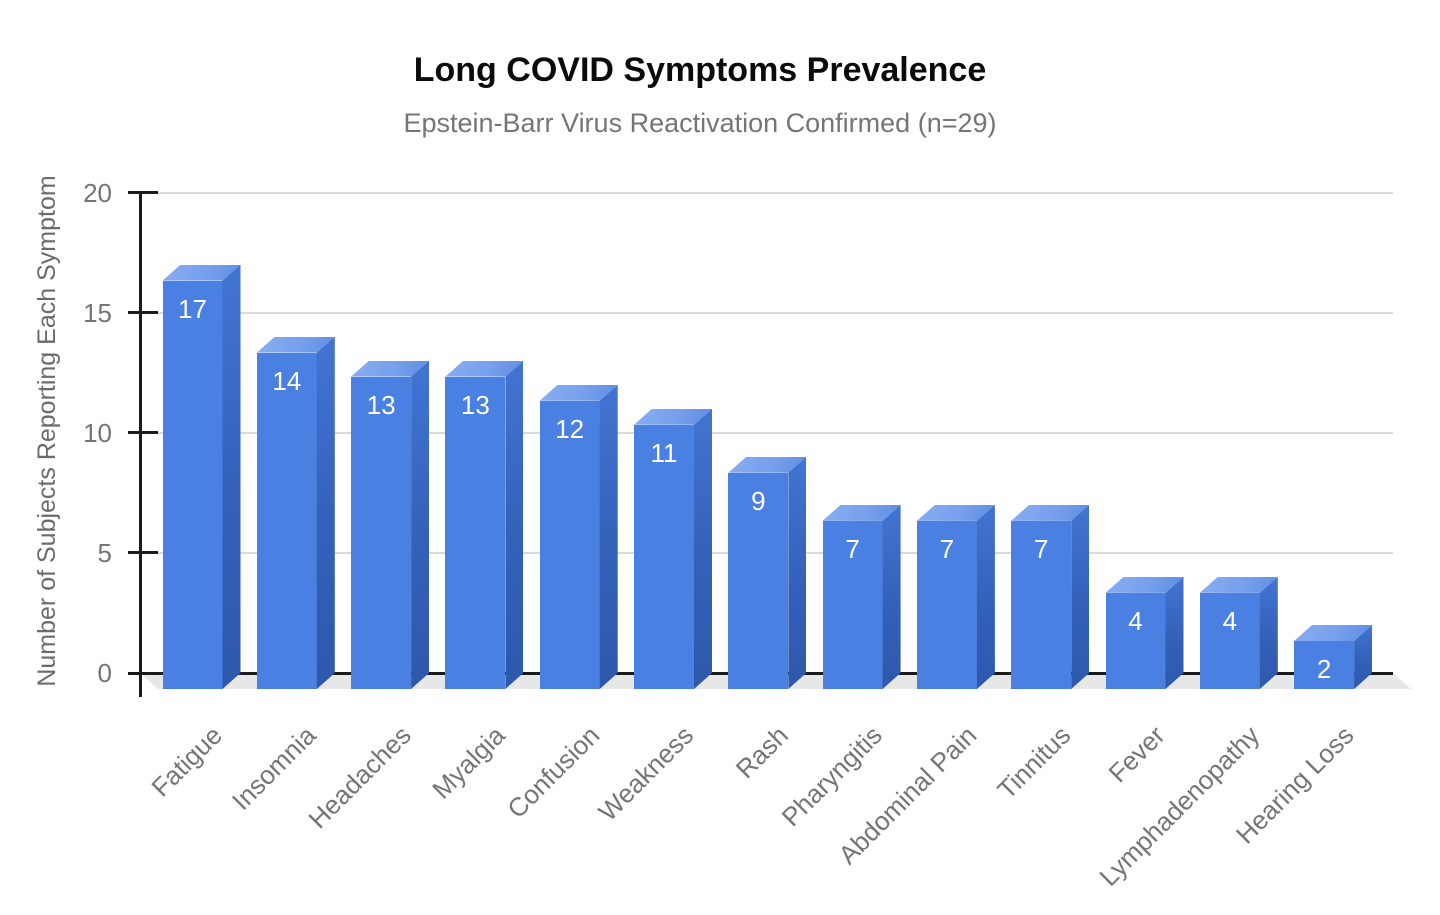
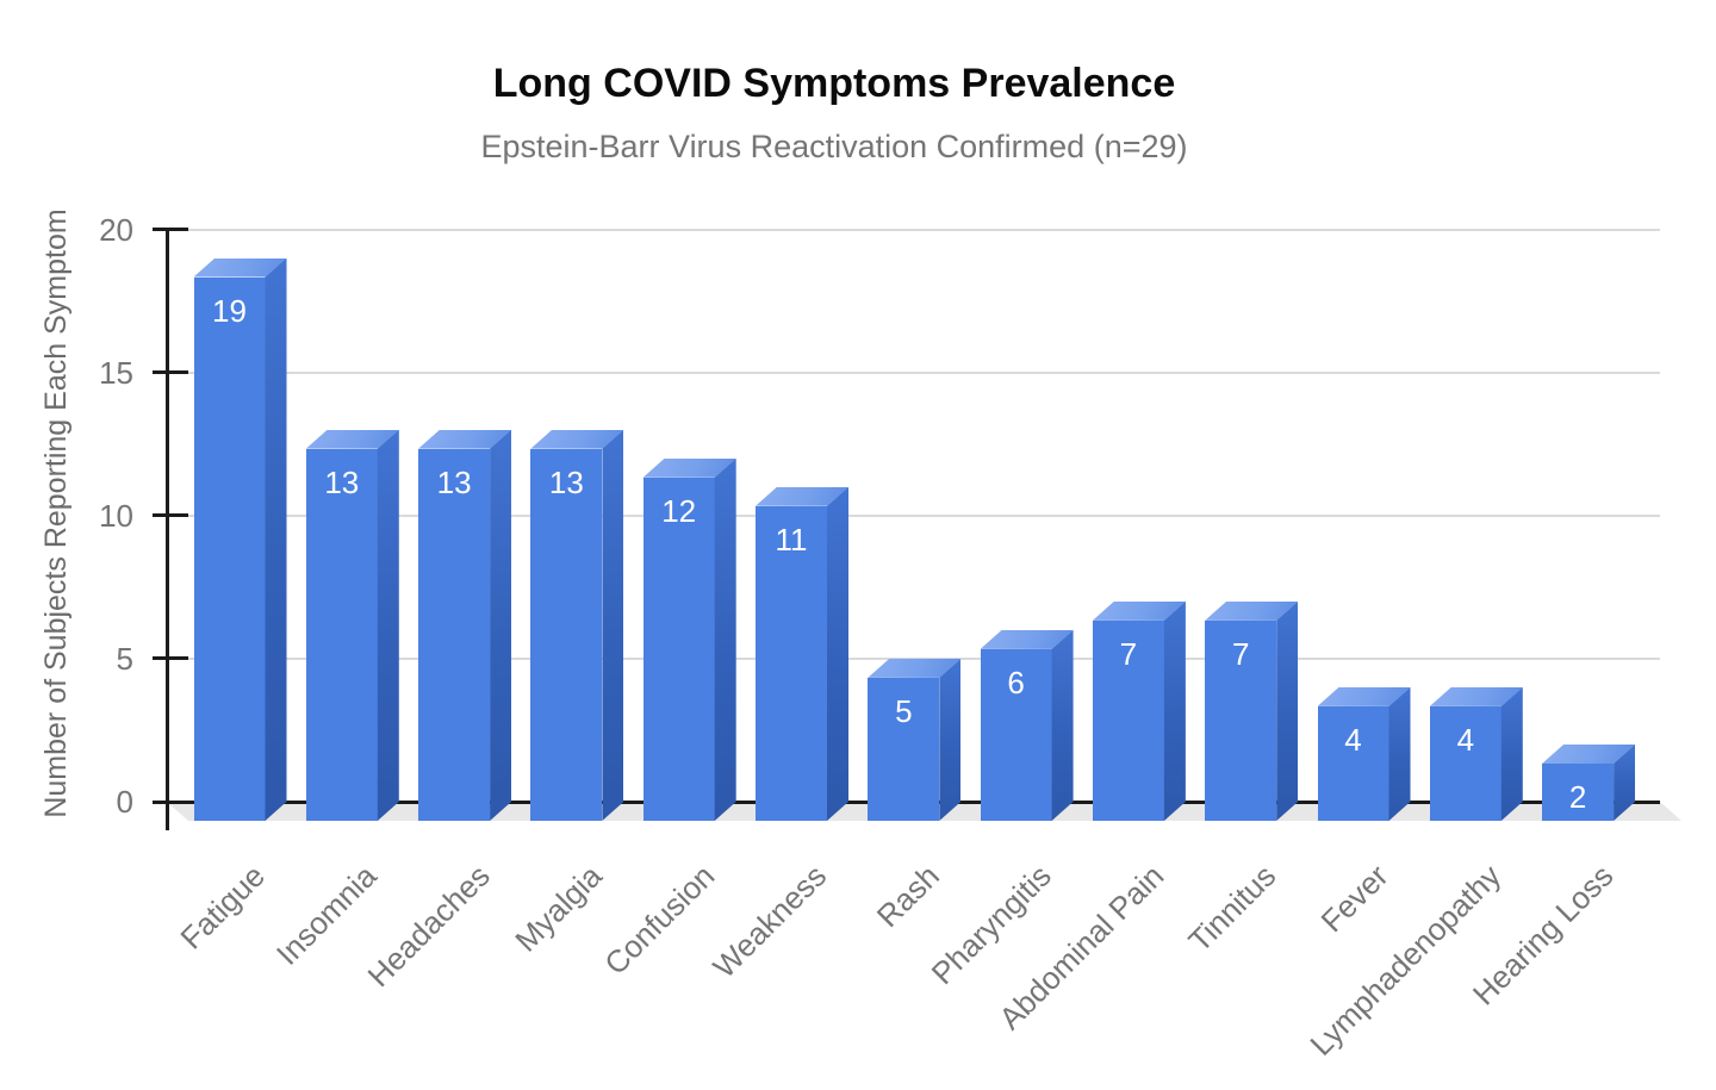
Fatigue: 17 -> 19
Insomnia: 14 -> 13
Rash: 9 -> 5
Pharyngitis: 7 -> 6
